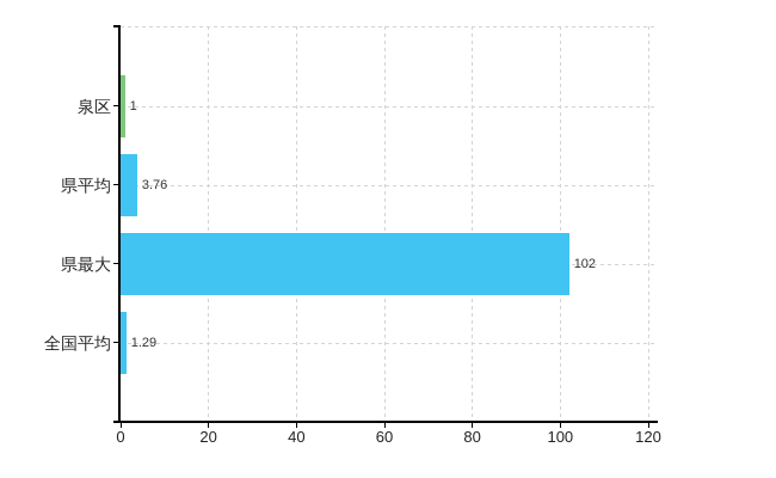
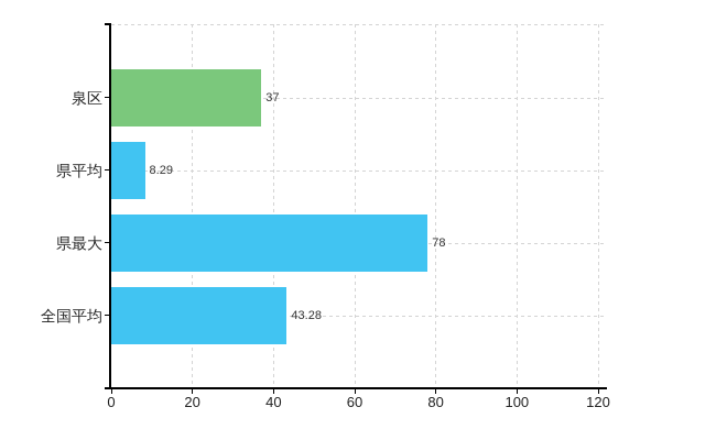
泉区: 1 -> 37
県平均: 3.76 -> 8.29
県最大: 102 -> 78
全国平均: 1.29 -> 43.28
